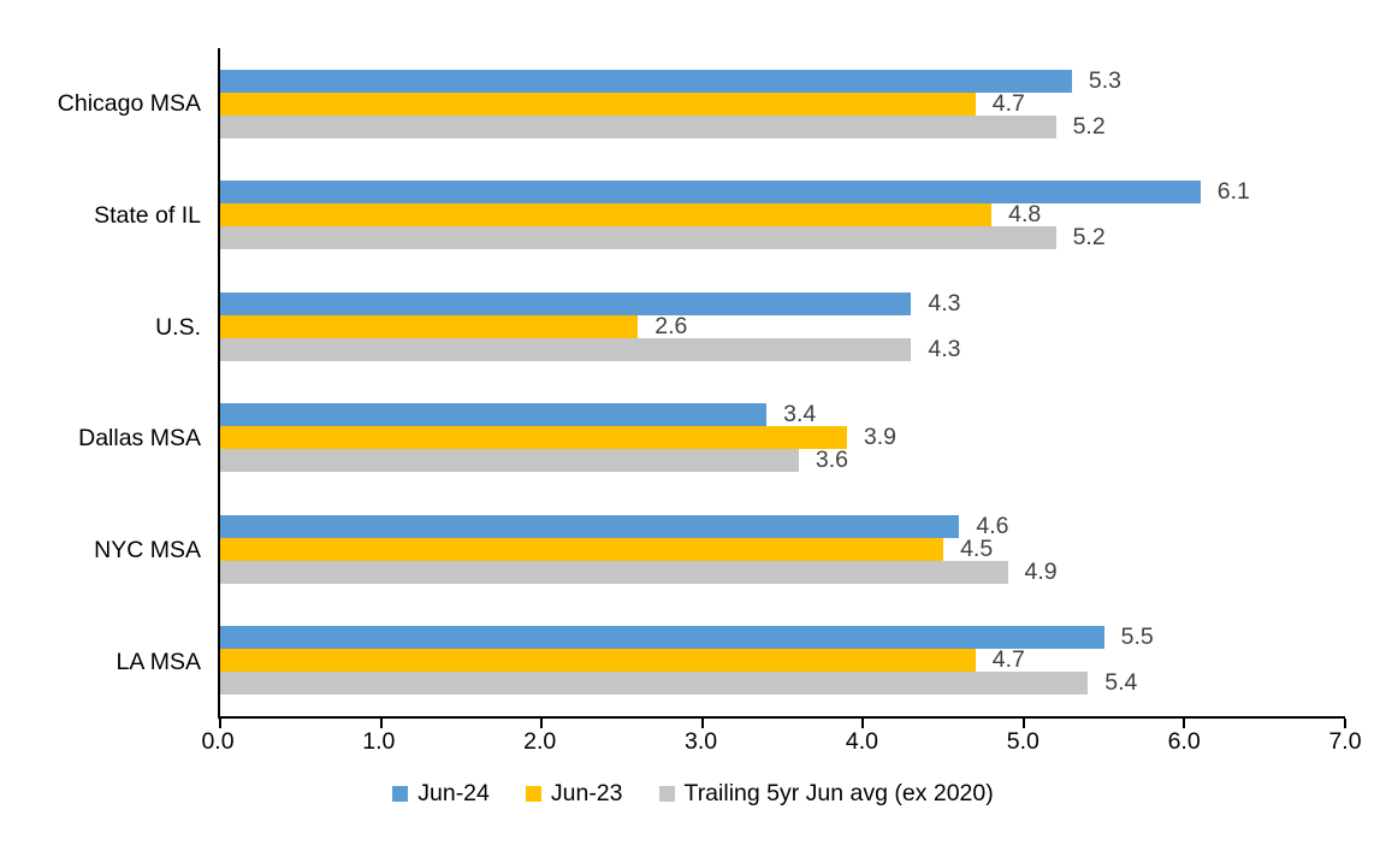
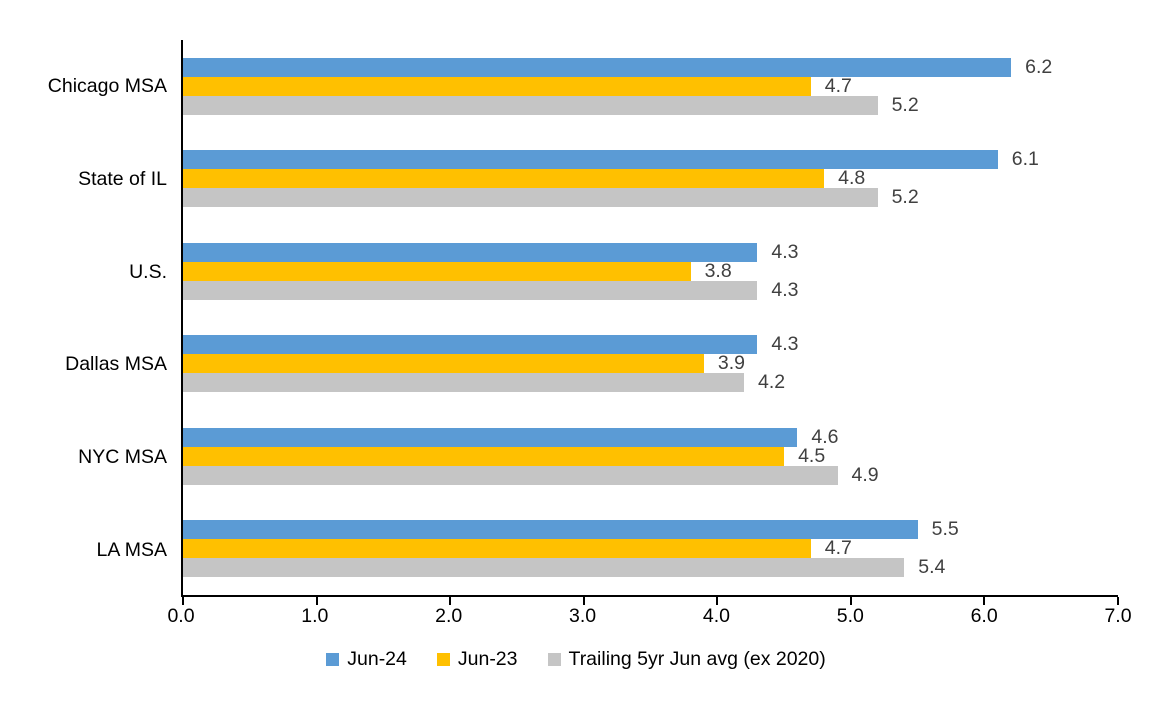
Jun-24/Chicago MSA: 5.3 -> 6.2
Jun-23/U.S.: 2.6 -> 3.8
Jun-24/Dallas MSA: 3.4 -> 4.3
Trailing 5yr Jun avg (ex 2020)/Dallas MSA: 3.6 -> 4.2
